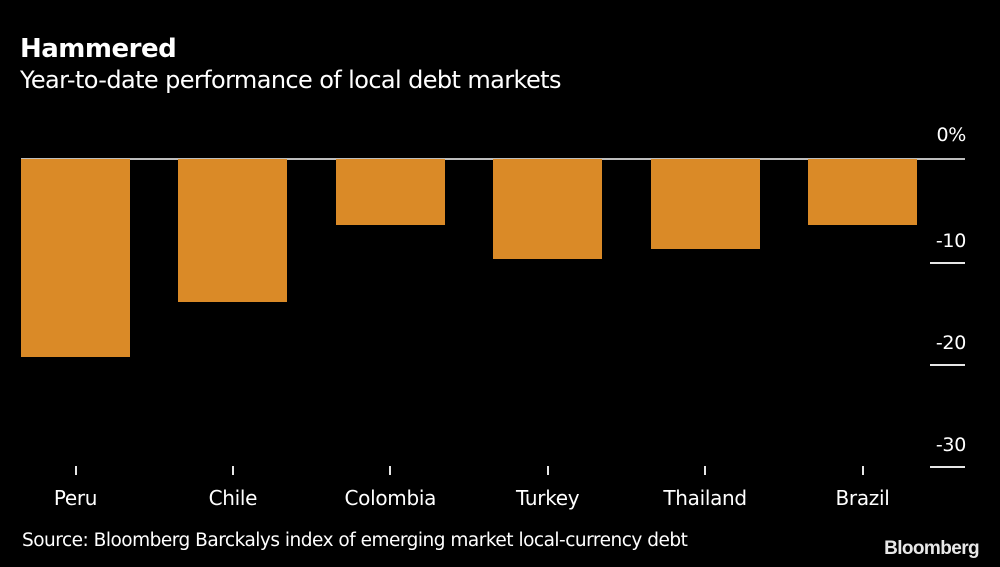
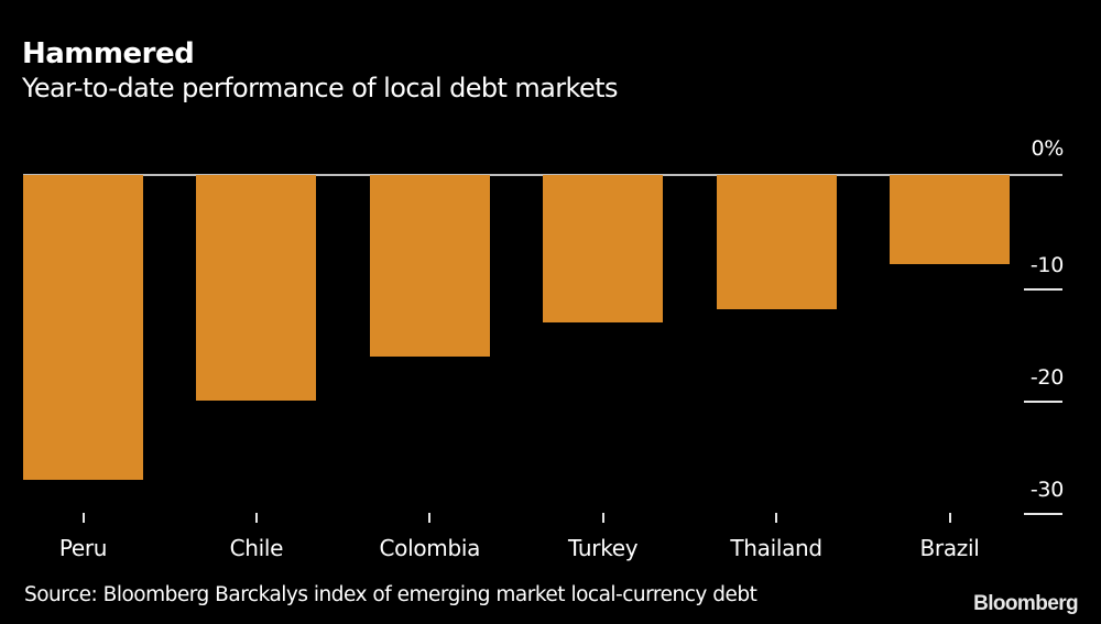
Peru: -19.4% -> -27.2%
Chile: -14.0% -> -20.1%
Colombia: -6.5% -> -16.2%
Turkey: -9.8% -> -13.1%
Thailand: -8.8% -> -12.0%
Brazil: -6.5% -> -7.9%
